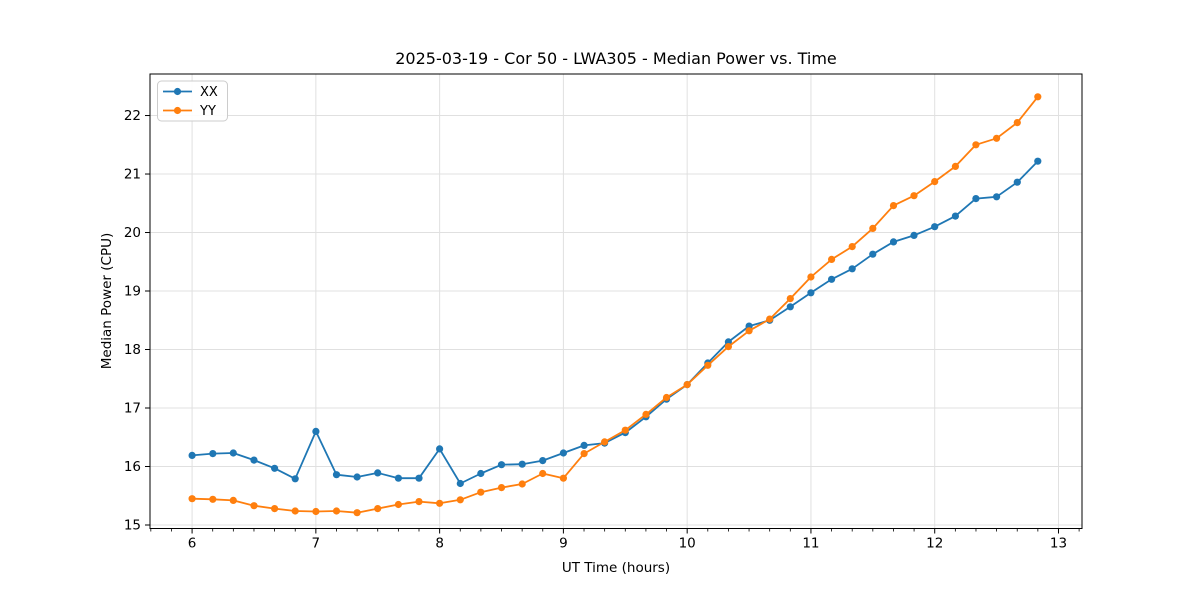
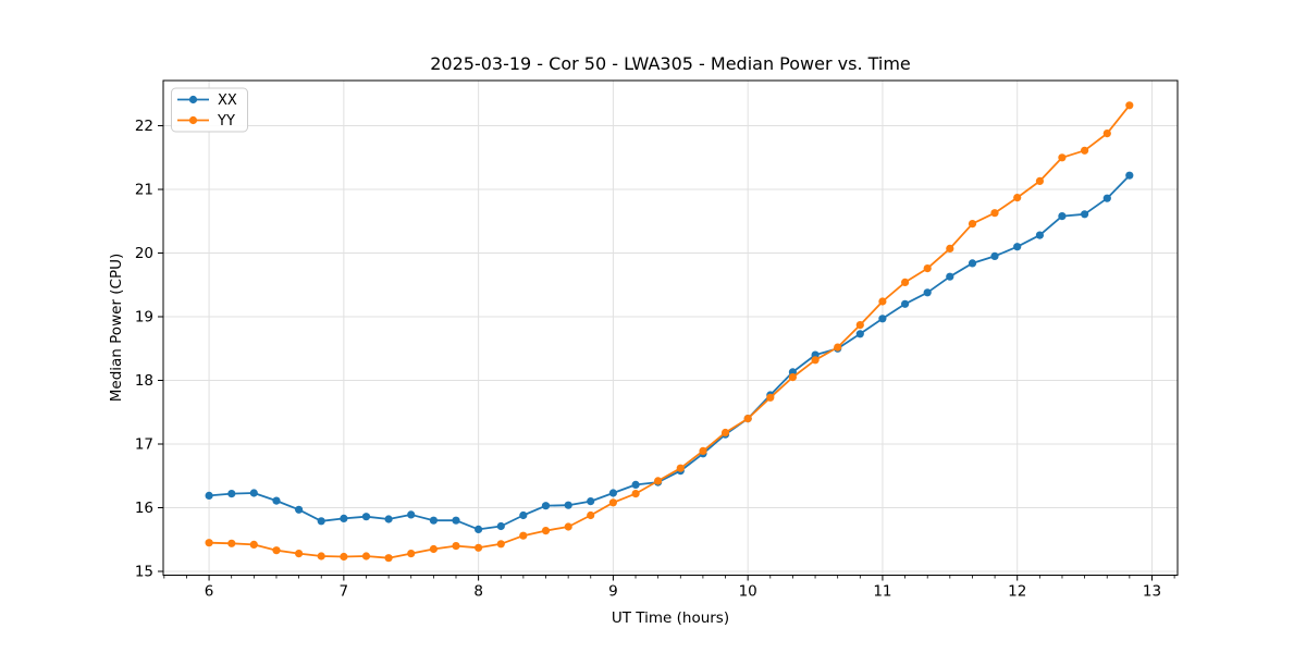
XX/7: 16.6 -> 15.8
XX/8: 16.3 -> 15.7
YY/9: 15.8 -> 16.1
